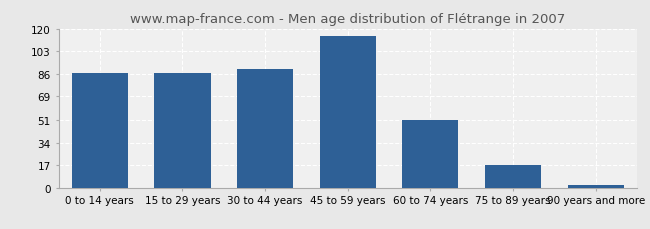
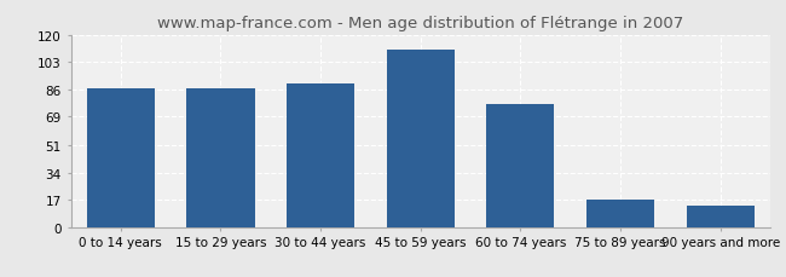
45 to 59 years: 115 -> 111
60 to 74 years: 51 -> 77
90 years and more: 2 -> 13
